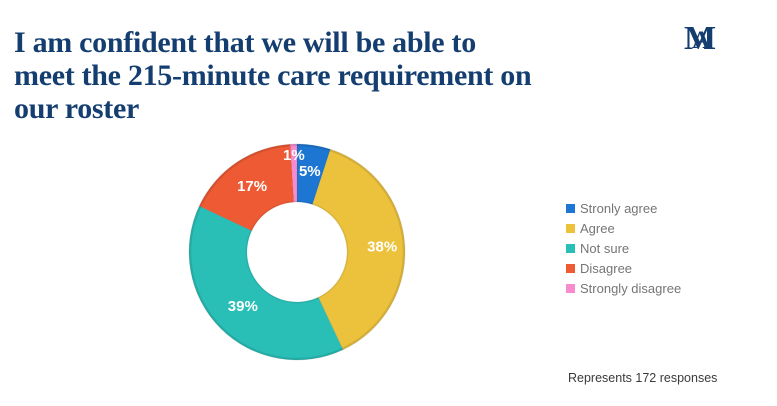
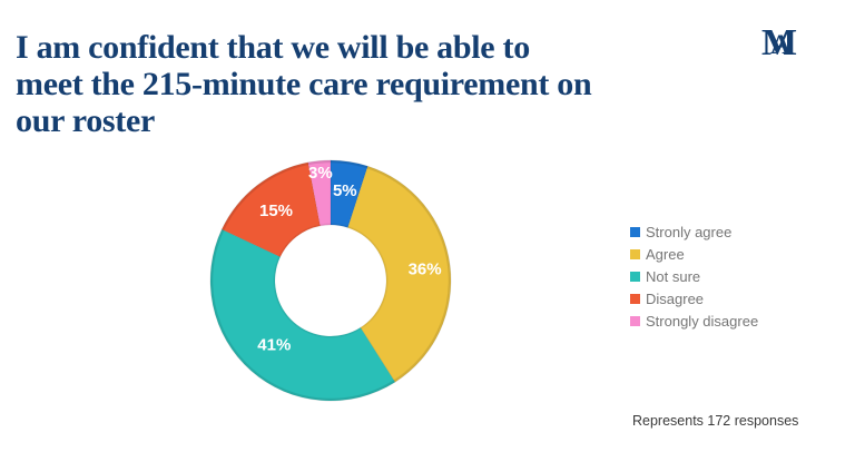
Agree: 38% -> 36%
Not sure: 39% -> 41%
Disagree: 17% -> 15%
Strongly disagree: 1% -> 3%
